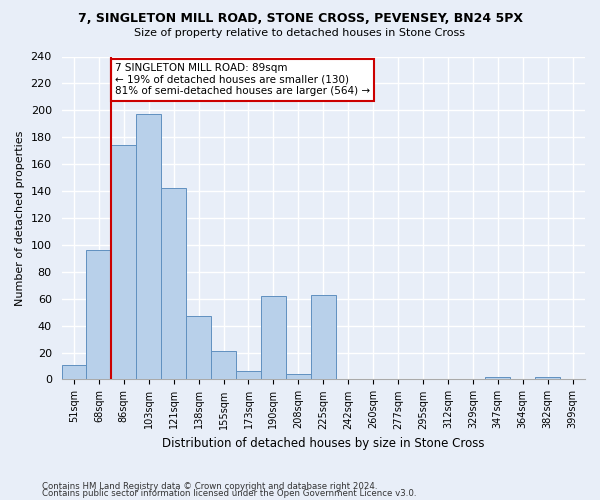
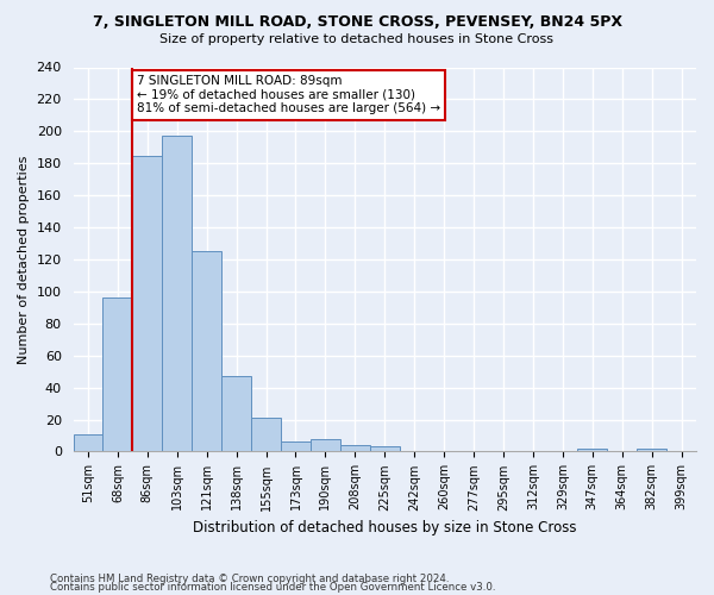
86sqm: 174 -> 185
121sqm: 142 -> 125
190sqm: 62 -> 8
225sqm: 63 -> 3
